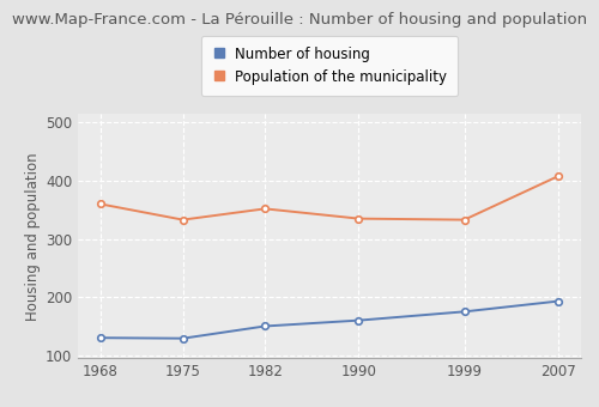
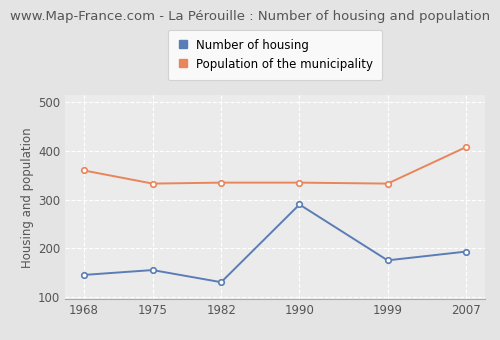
Number of housing/1968: 130 -> 145
Number of housing/1975: 129 -> 155
Number of housing/1982: 150 -> 130
Population of the municipality/1982: 352 -> 335
Number of housing/1990: 160 -> 290
